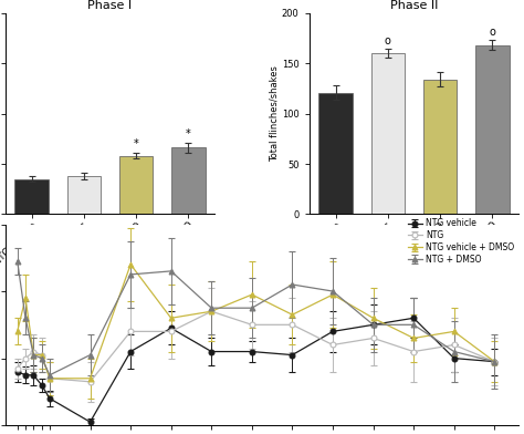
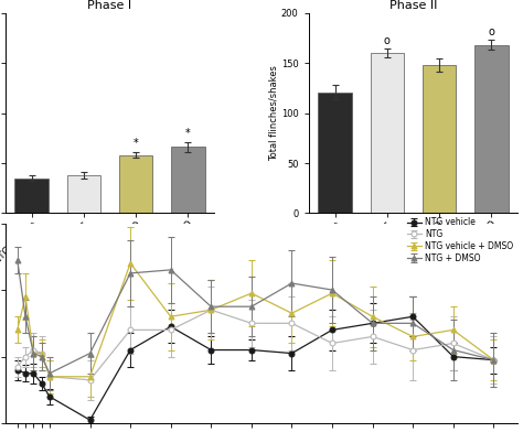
Phase II/NTG vehicle + DMSO: 134 -> 148
